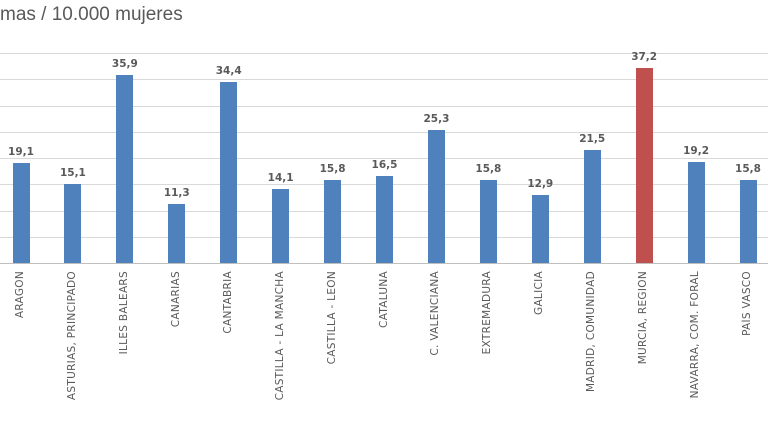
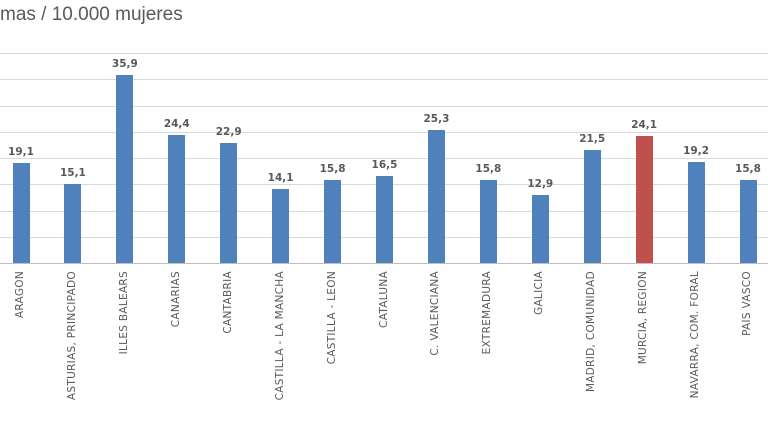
CANARIAS: 11,3 -> 24,4
CANTABRIA: 34,4 -> 22,9
MURCIA, REGIÓN: 37,2 -> 24,1
